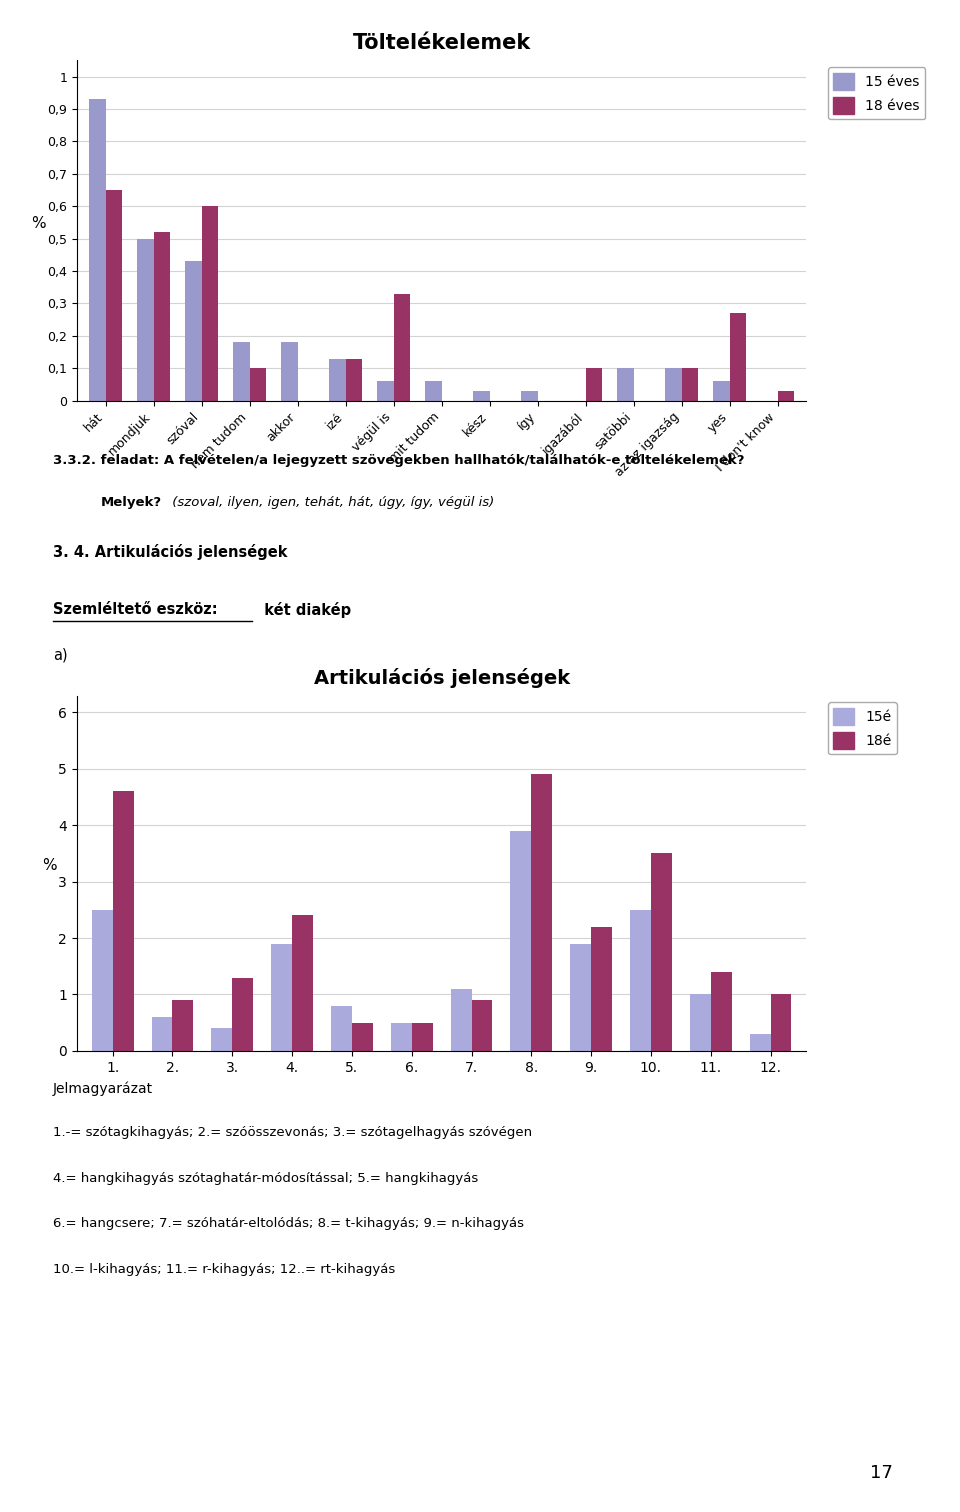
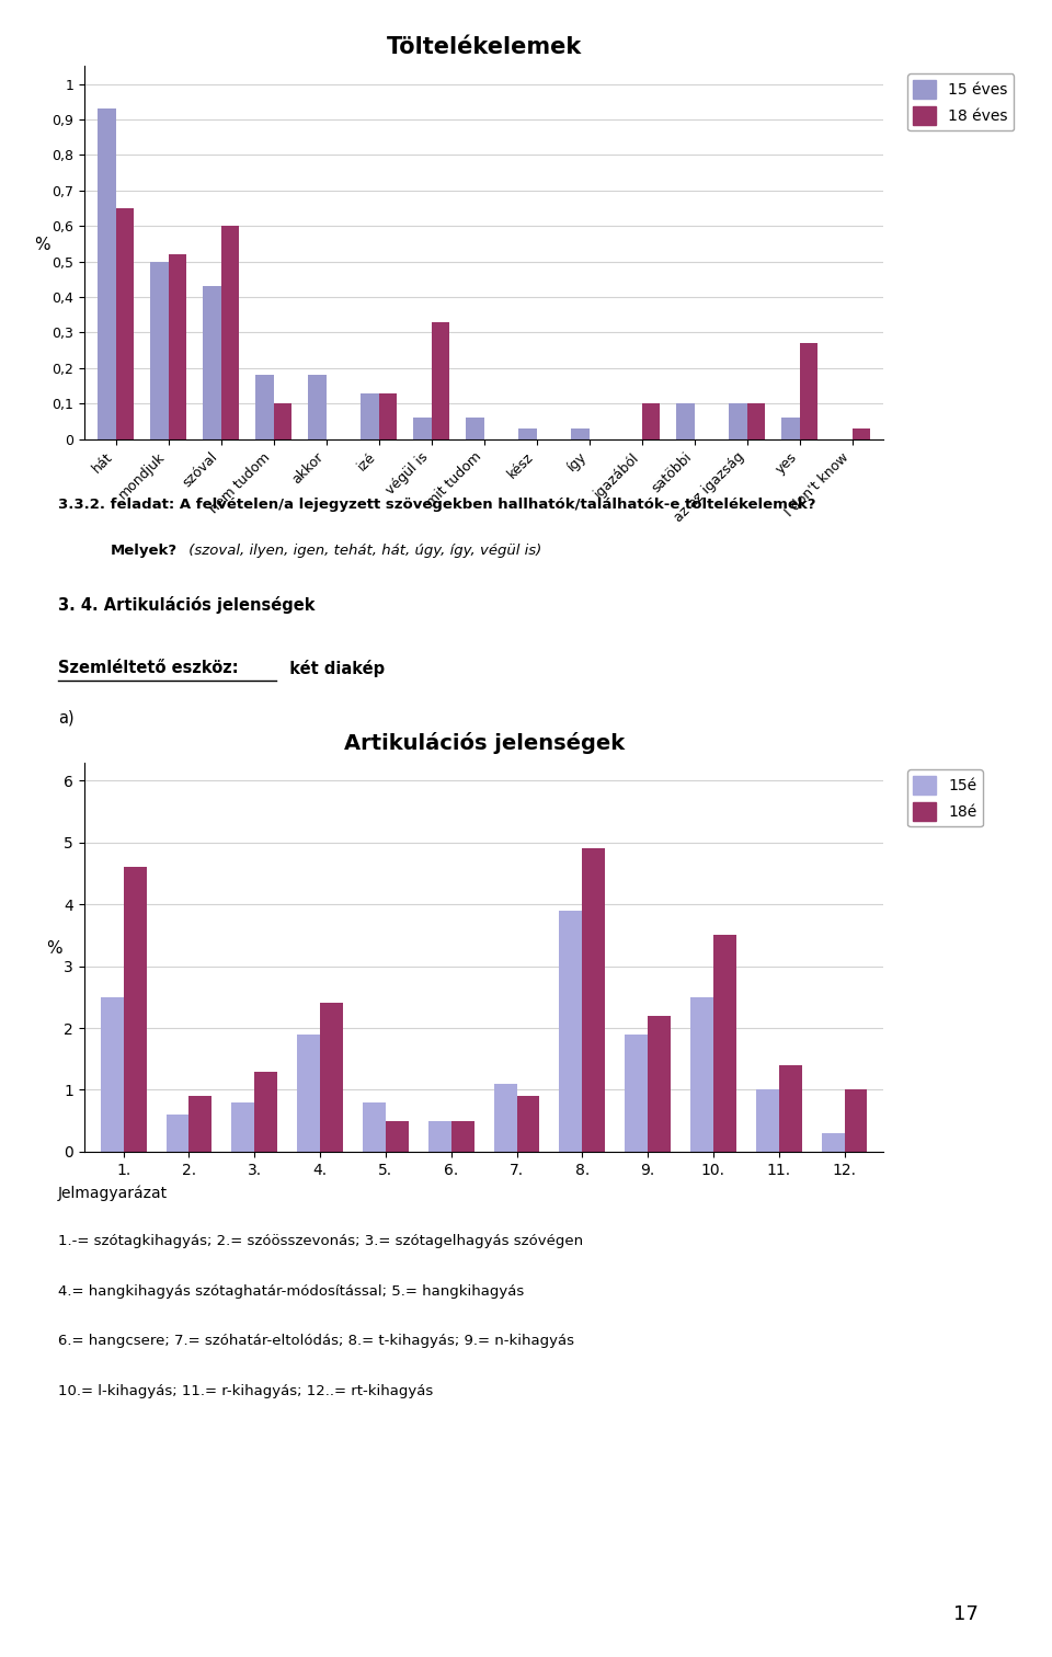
Artikulációs jelenségek/15é/3.: 0.4 -> 0.8
